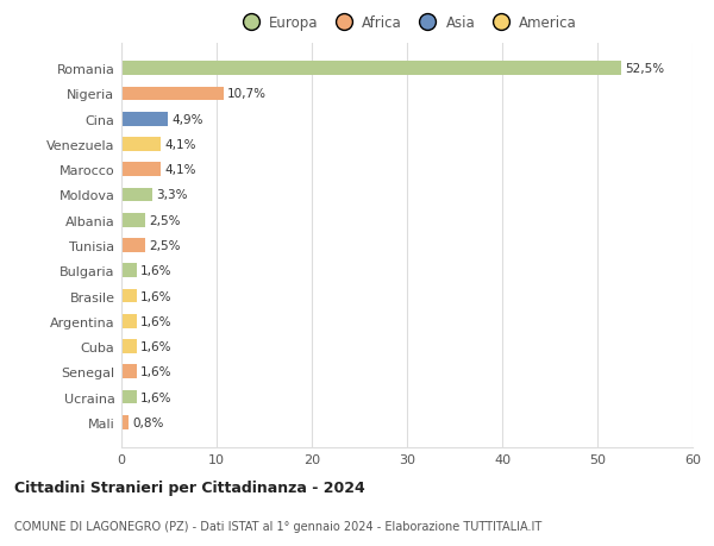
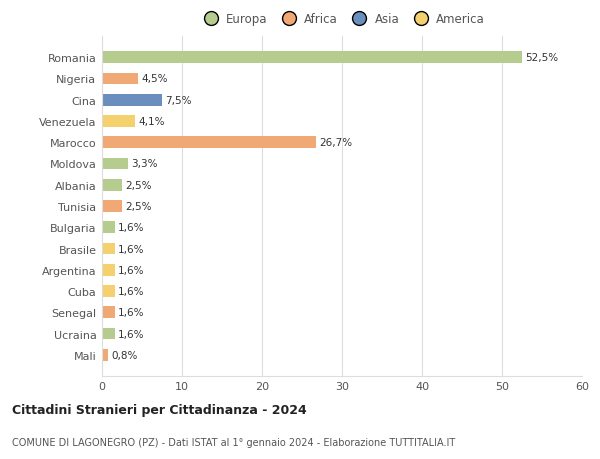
Nigeria: 10,7% -> 4,5%
Cina: 4,9% -> 7,5%
Marocco: 4,1% -> 26,7%
